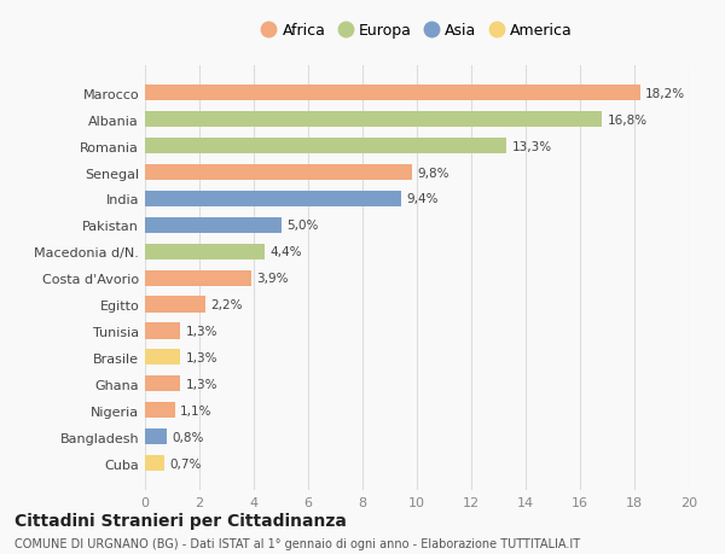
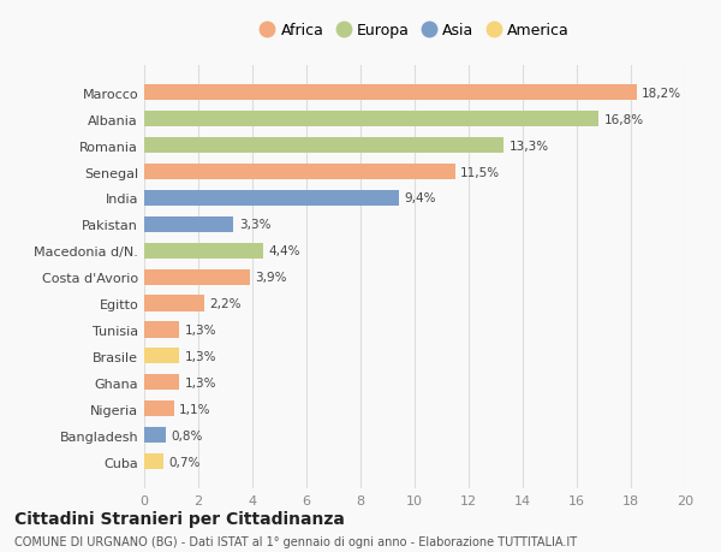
Senegal: 9,8% -> 11,5%
Pakistan: 5,0% -> 3,3%
